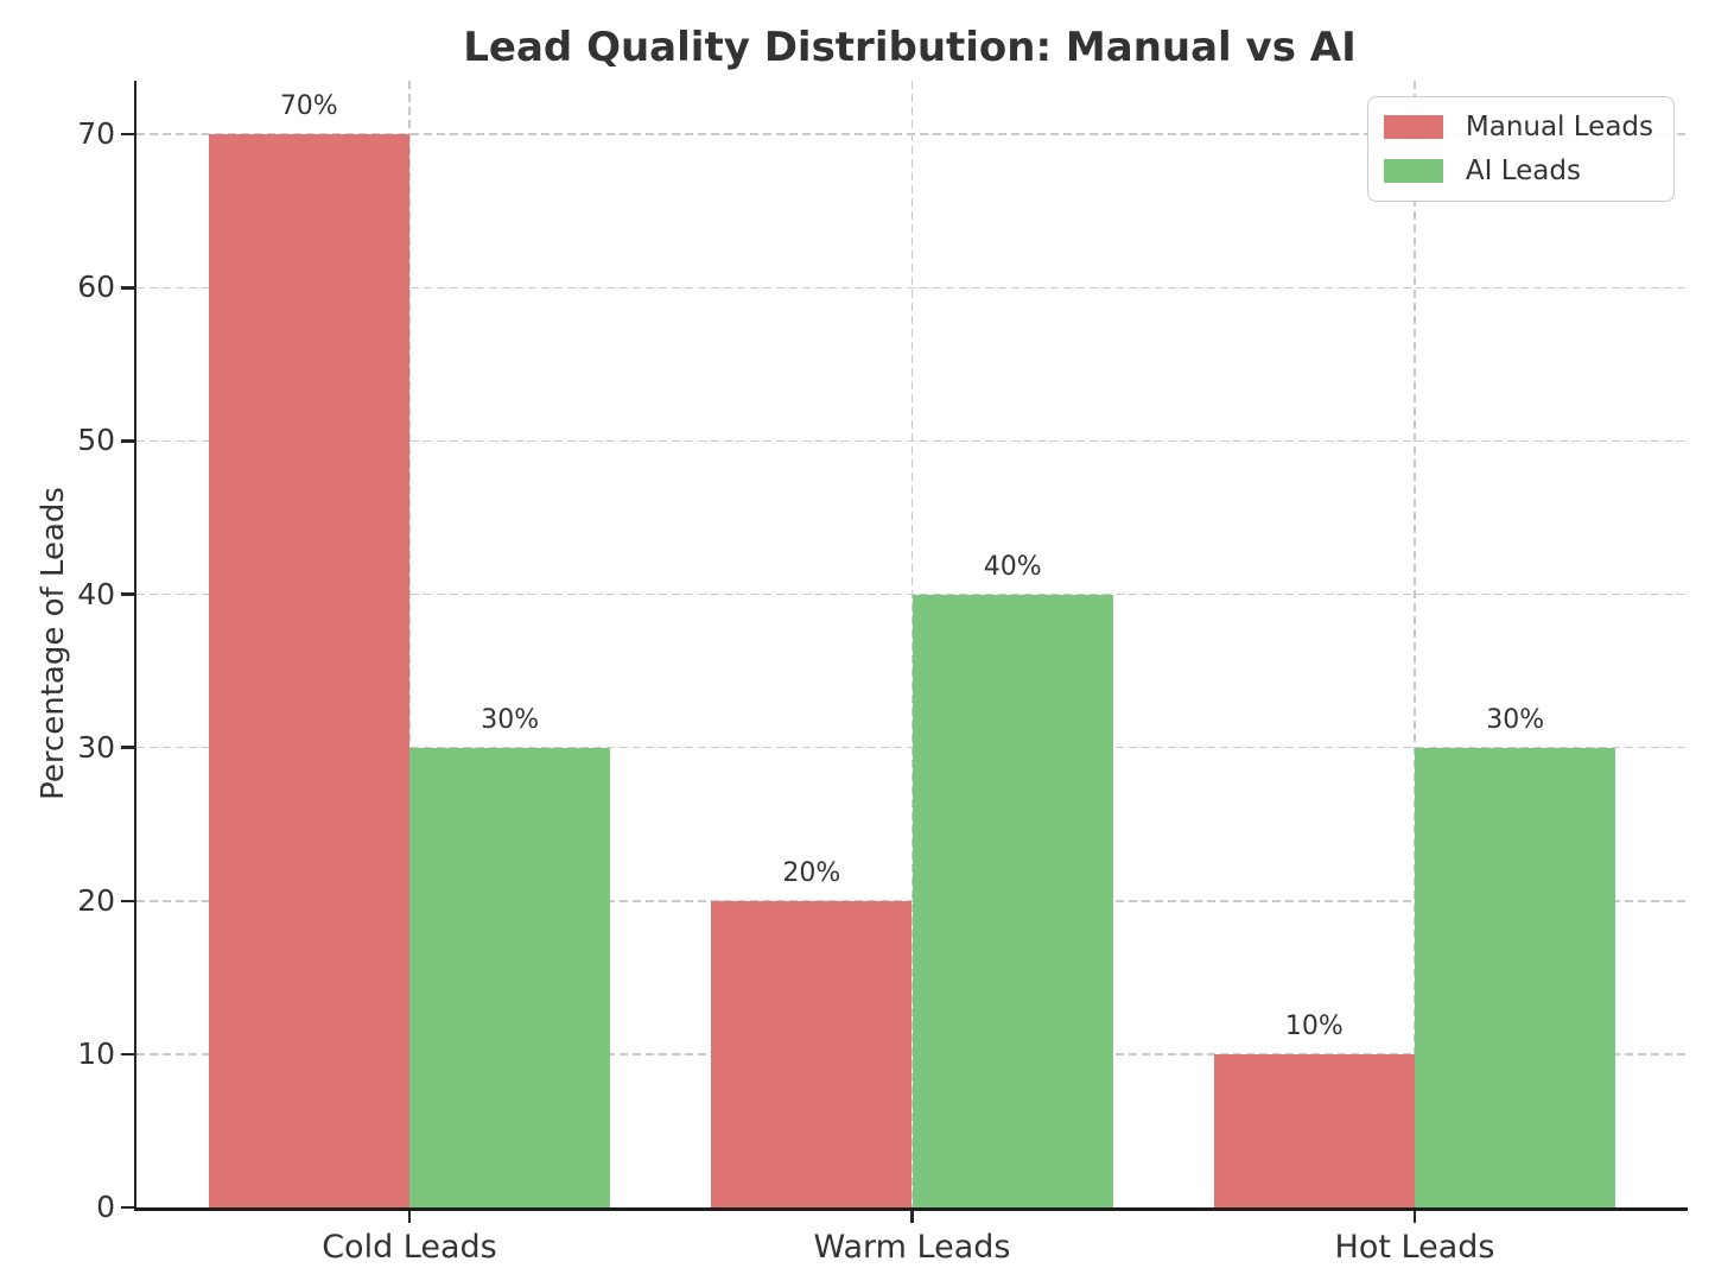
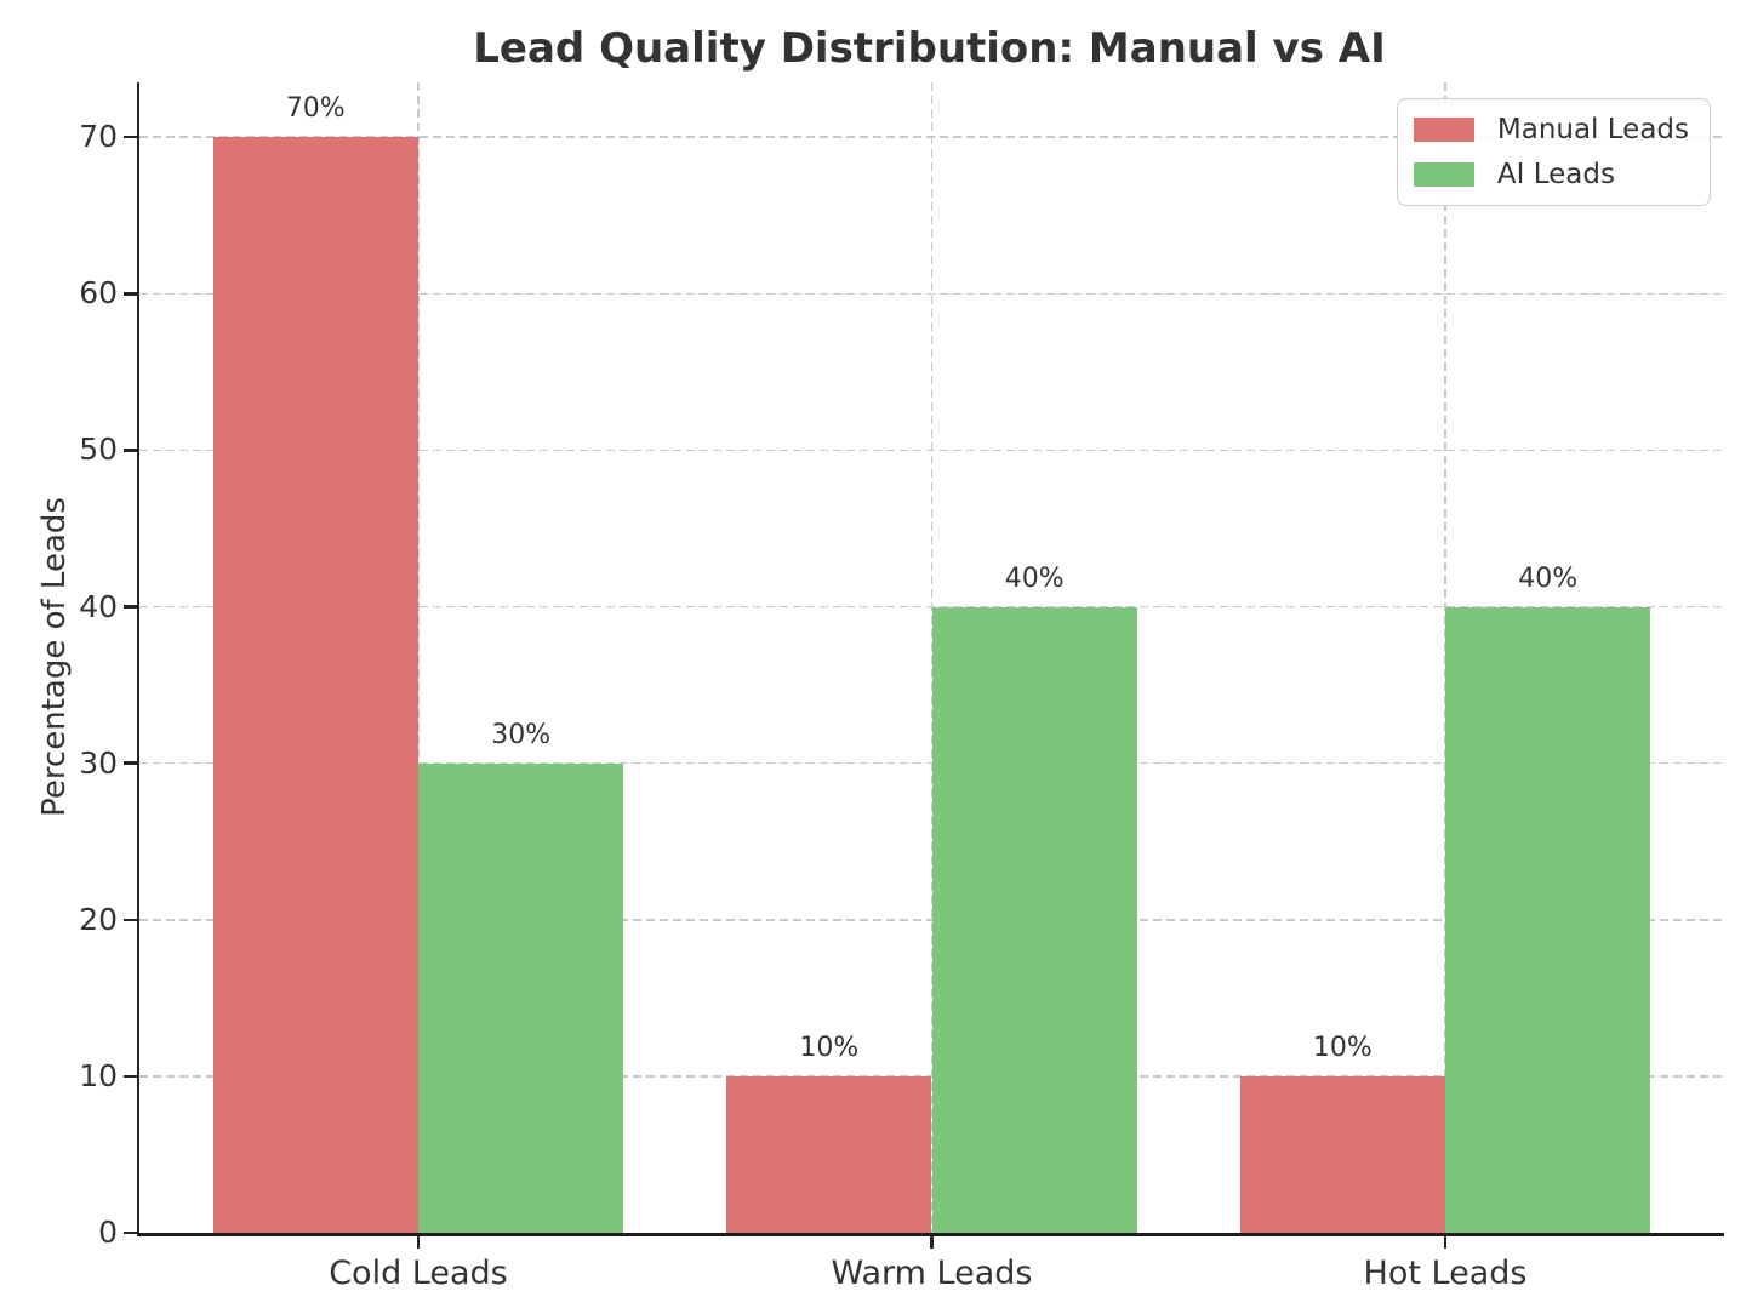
Manual Leads/Warm Leads: 20% -> 10%
AI Leads/Hot Leads: 30% -> 40%
